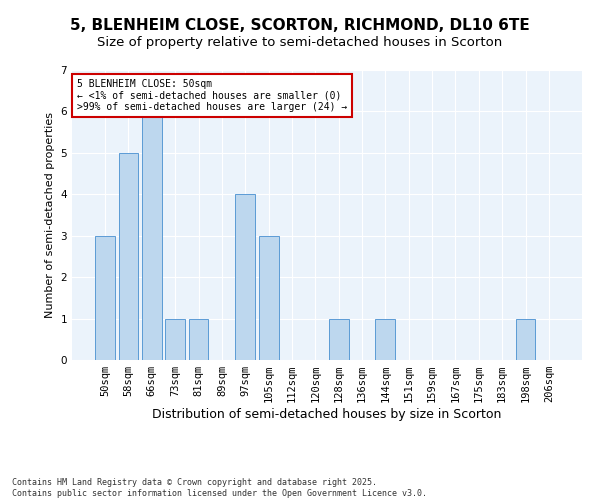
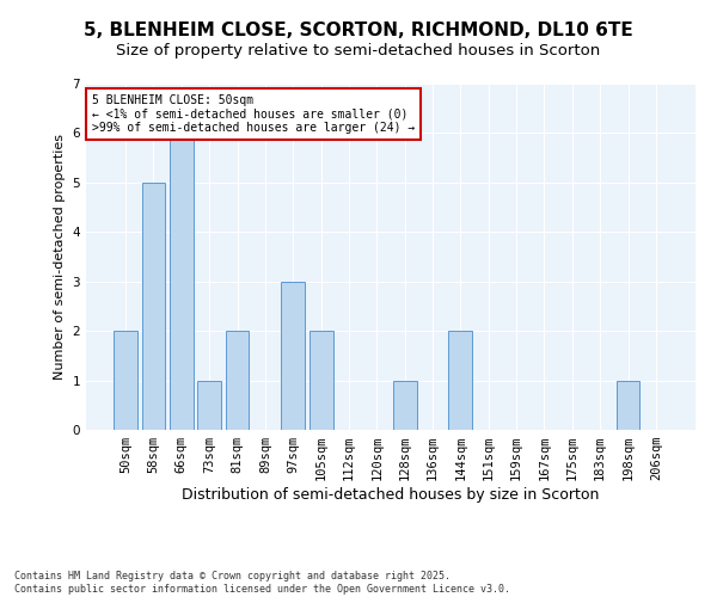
50sqm: 3 -> 2
81sqm: 1 -> 2
97sqm: 4 -> 3
105sqm: 3 -> 2
144sqm: 1 -> 2
